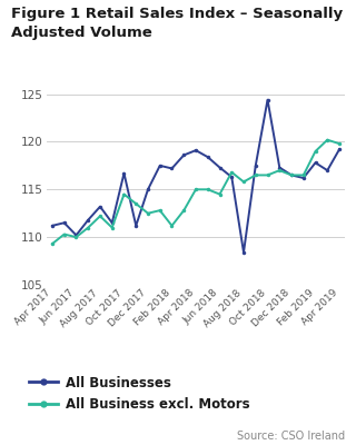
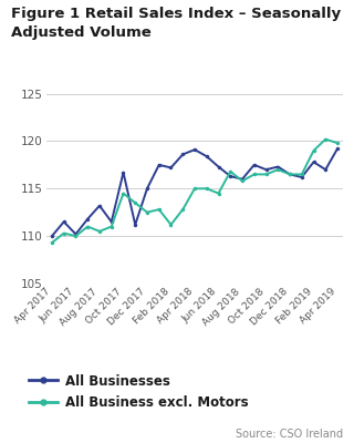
All Businesses/Apr 2017: 111.2 -> 110.0
All Business excl. Motors/Aug 2017: 112.2 -> 110.5
All Businesses/Aug 2018: 108.4 -> 116.0
All Businesses/Oct 2018: 124.4 -> 117.0
